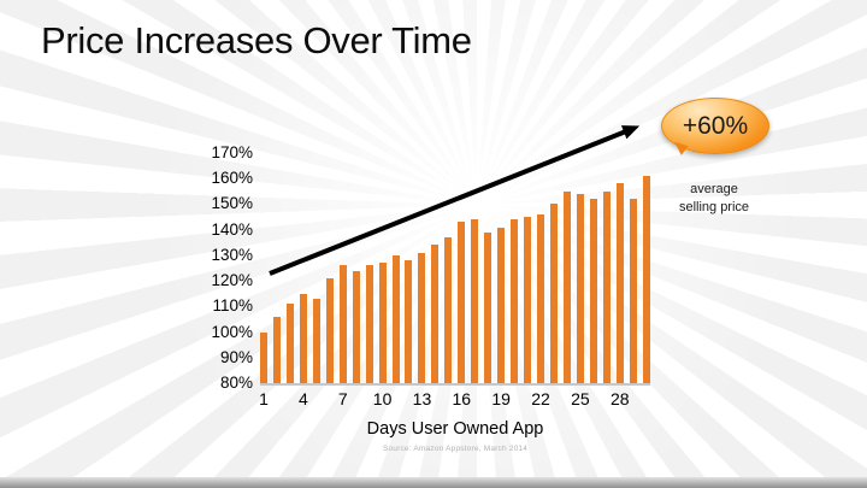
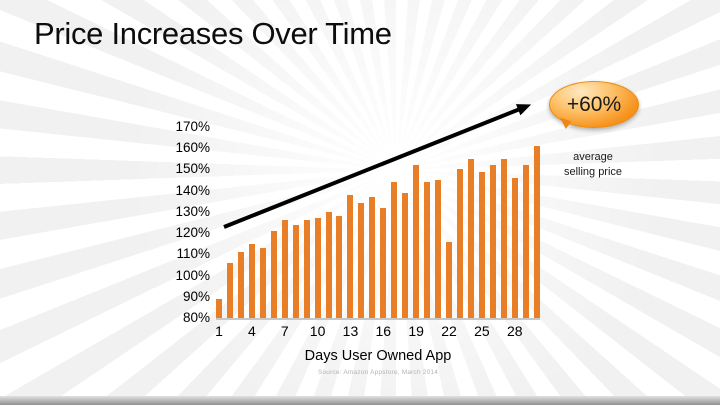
1: 100% -> 89%
13: 131% -> 138%
16: 143% -> 132%
19: 141% -> 152%
22: 146% -> 116%
25: 154% -> 149%
28: 158% -> 146%
